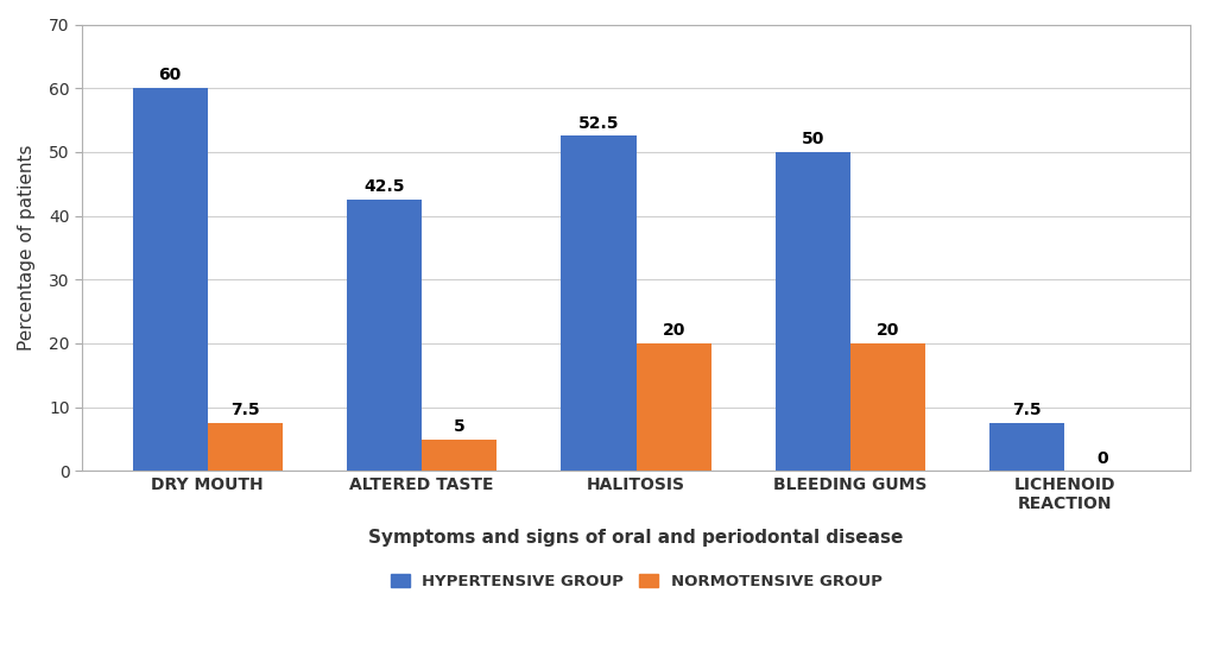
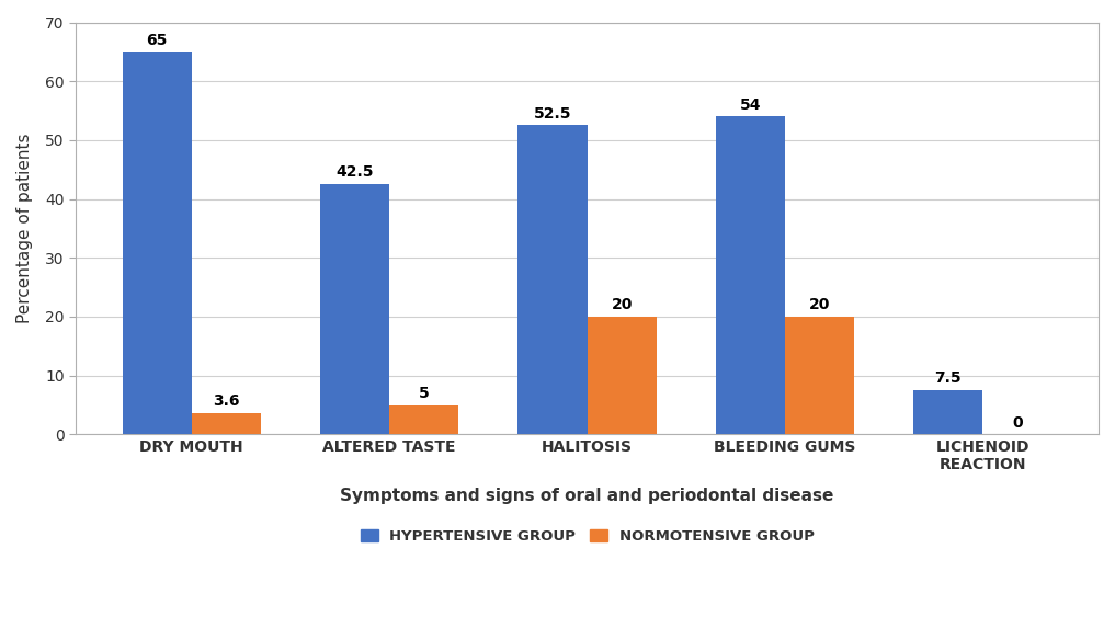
HYPERTENSIVE GROUP/DRY MOUTH: 60 -> 65
NORMOTENSIVE GROUP/DRY MOUTH: 7.5 -> 3.6
HYPERTENSIVE GROUP/BLEEDING GUMS: 50 -> 54
